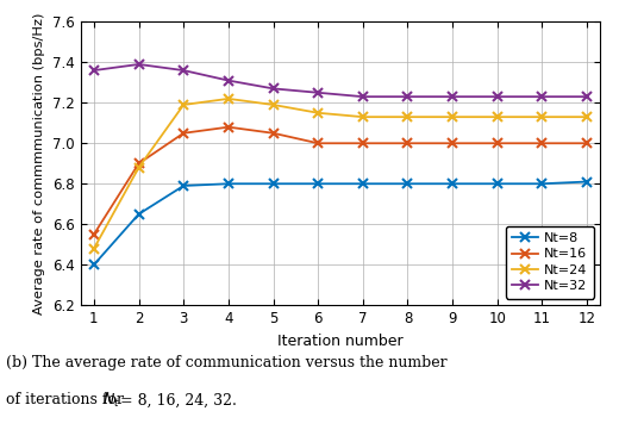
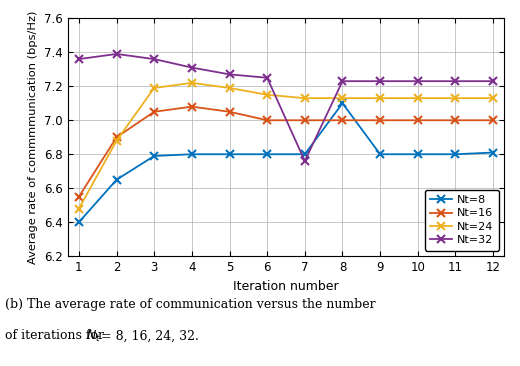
Nt=32/7: 7.23 -> 6.76
Nt=8/8: 6.80 -> 7.10
